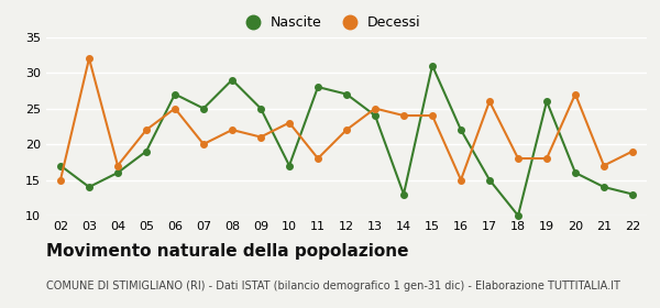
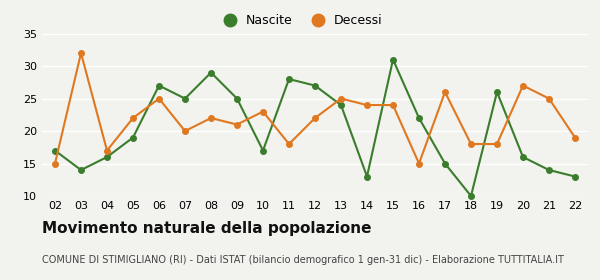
Decessi/21: 17 -> 25
